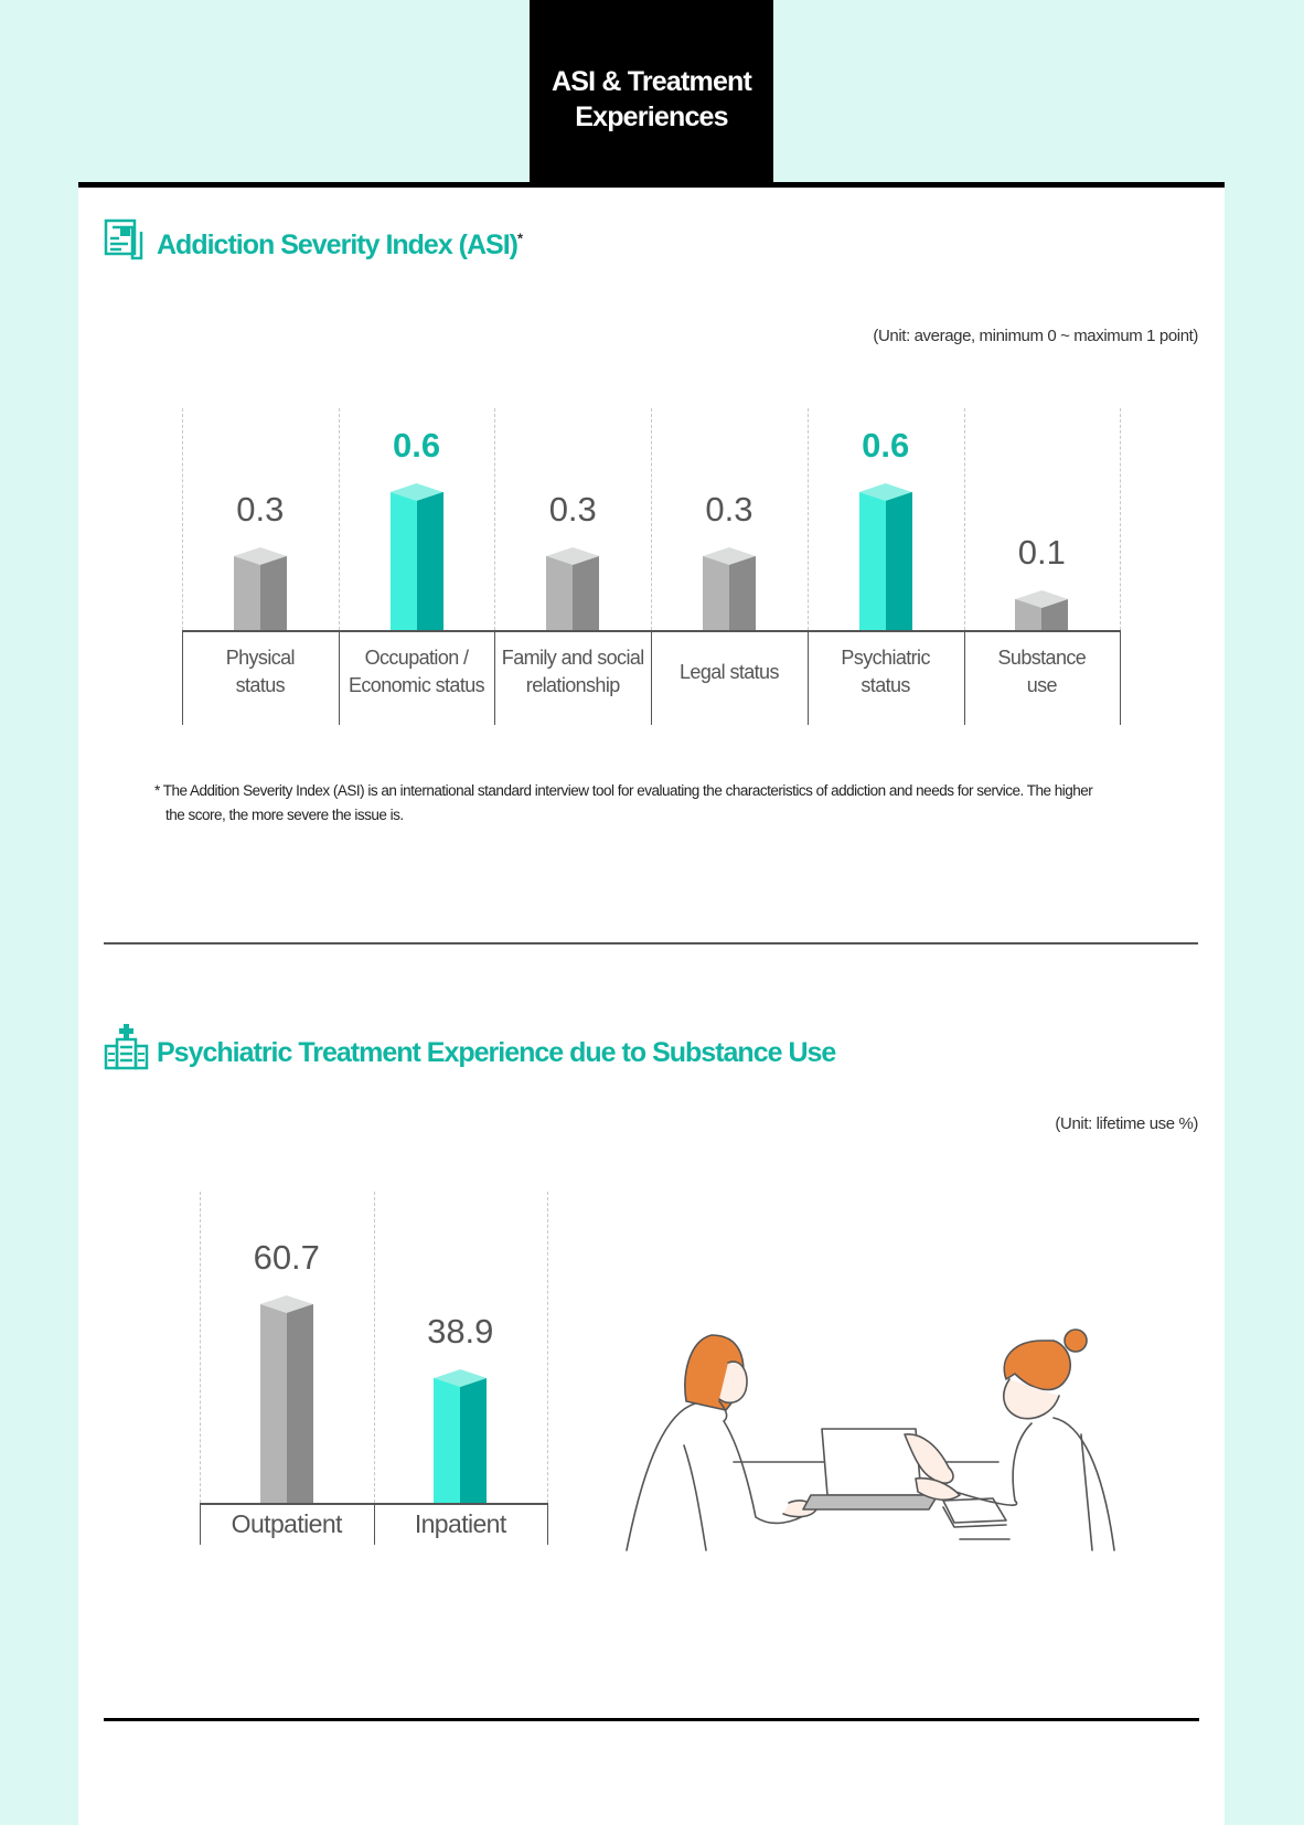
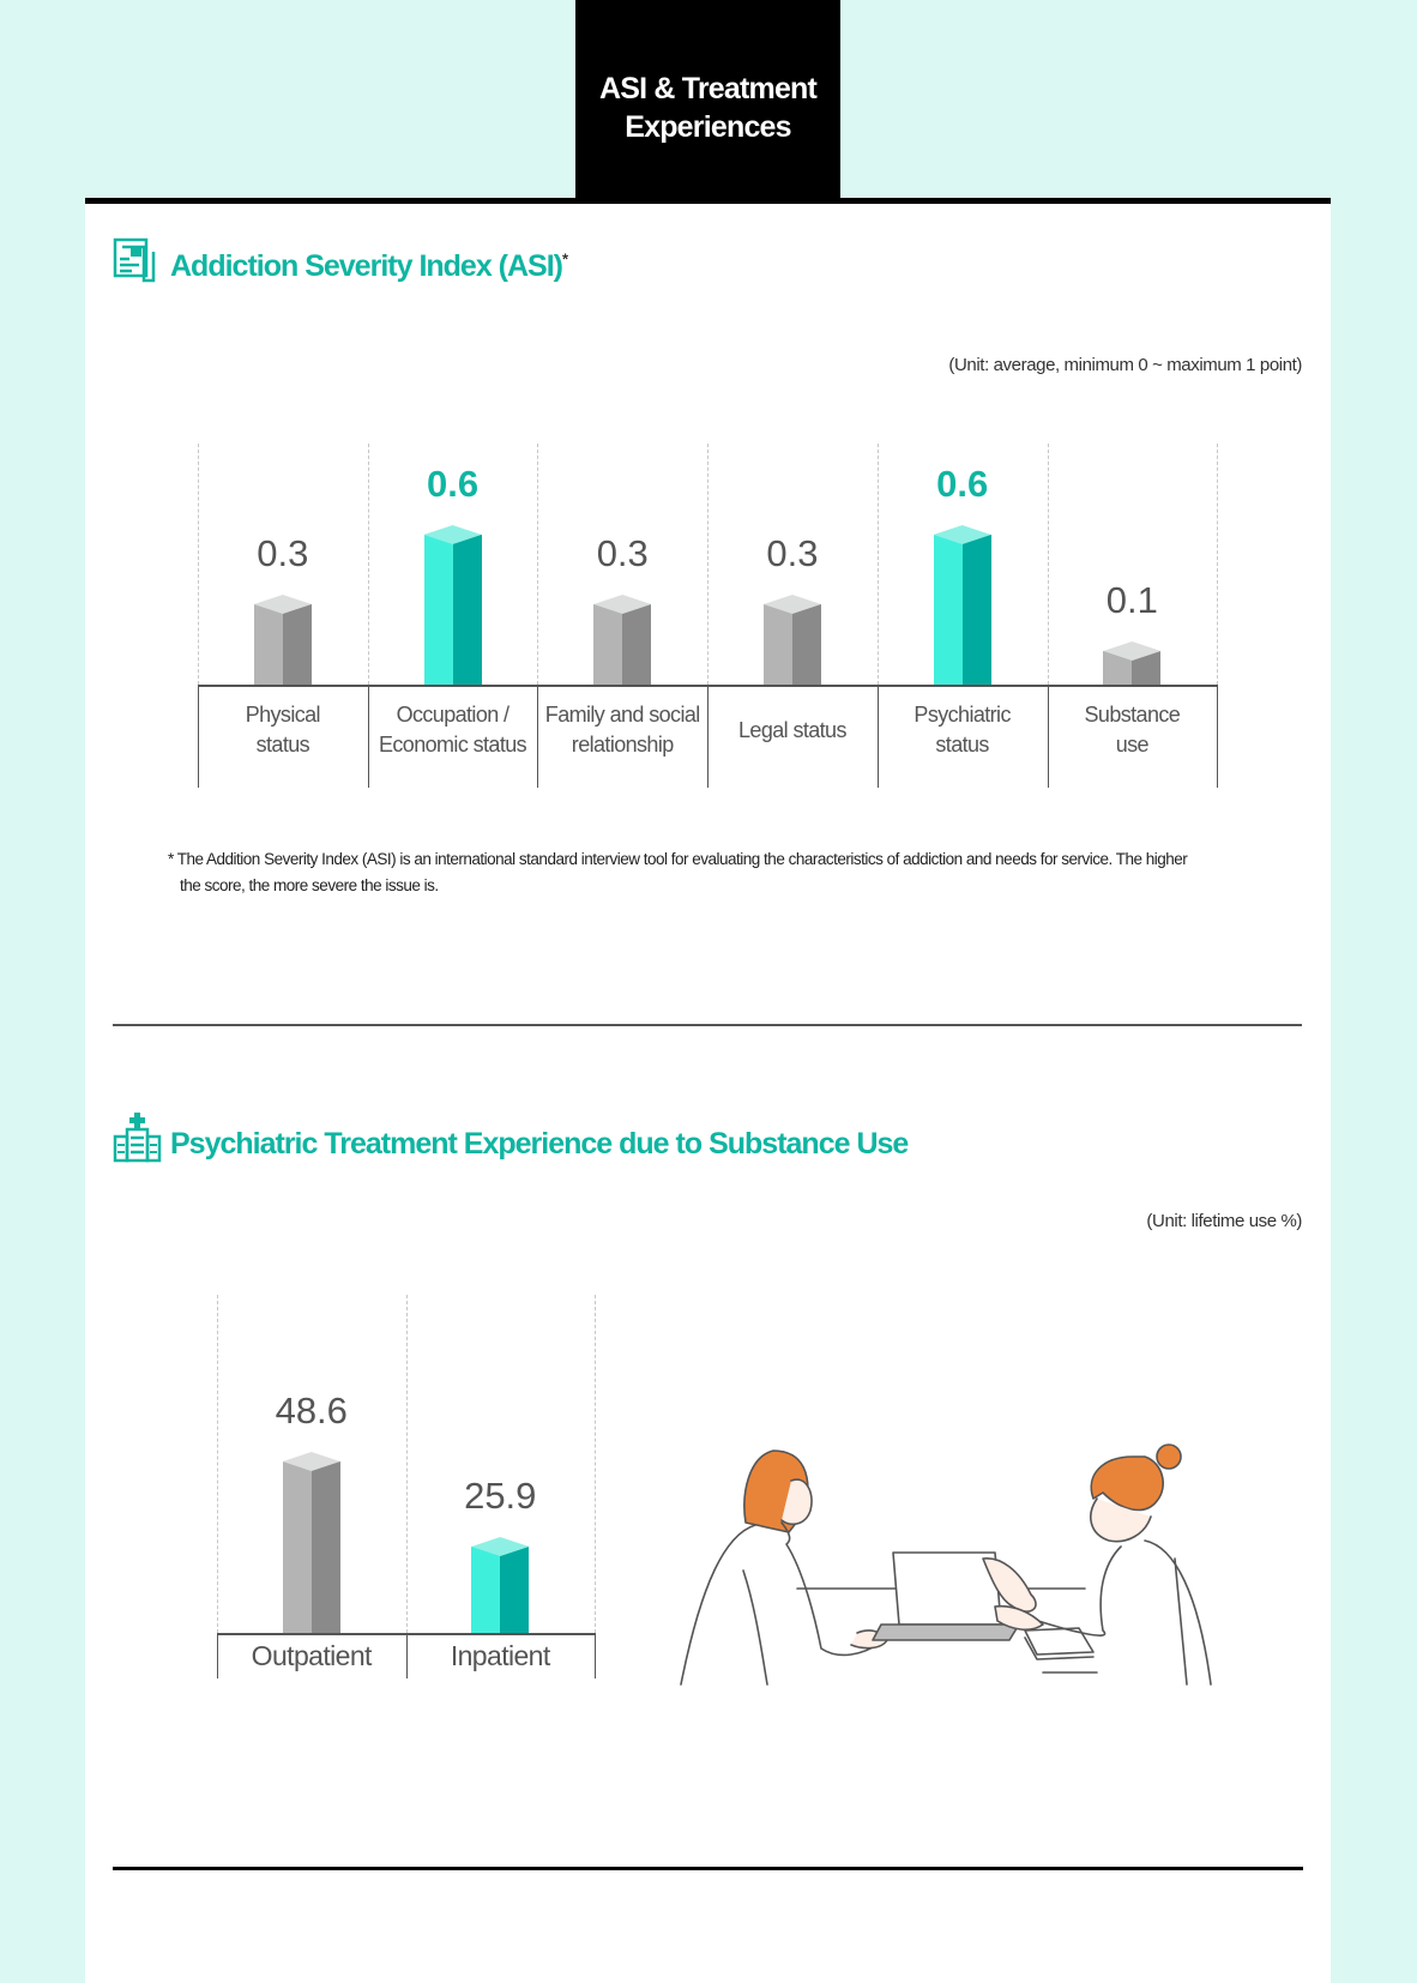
Psychiatric Treatment Experience due to Substance Use/Outpatient: 60.7 -> 48.6
Psychiatric Treatment Experience due to Substance Use/Inpatient: 38.9 -> 25.9
